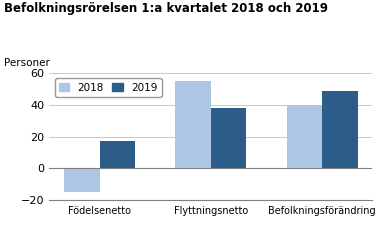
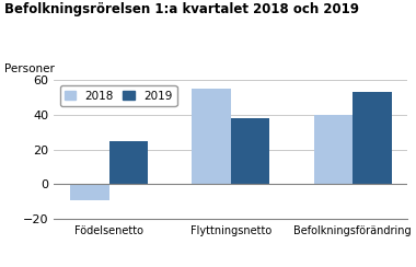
2018/Födelsenetto: -15 -> -9
2019/Födelsenetto: 17 -> 25
2019/Befolkningsförändring: 49 -> 53
